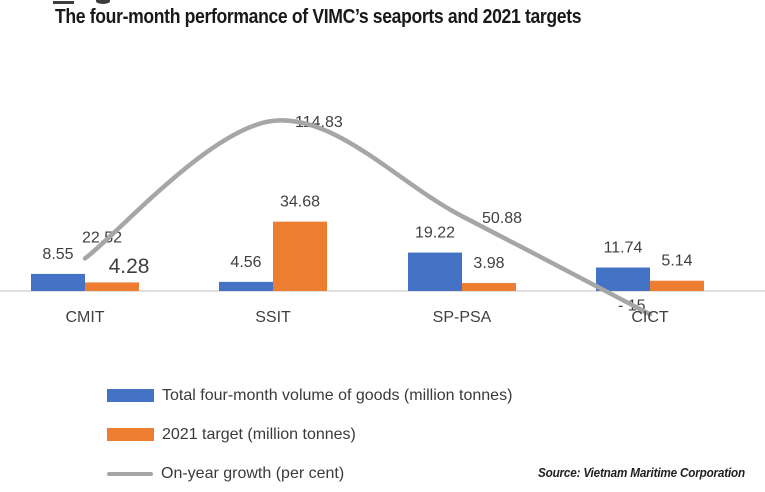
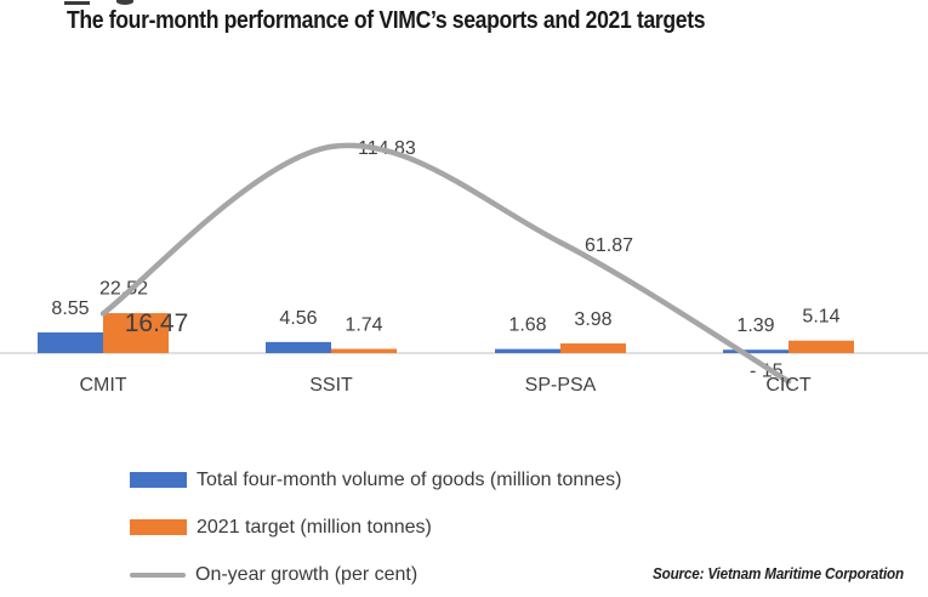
2021 target (million tonnes)/CMIT: 4.28 -> 16.47
2021 target (million tonnes)/SSIT: 34.68 -> 1.74
Total four-month volume of goods (million tonnes)/SP-PSA: 19.22 -> 1.68
On-year growth (per cent)/SP-PSA: 50.88 -> 61.87
Total four-month volume of goods (million tonnes)/CICT: 11.74 -> 1.39
